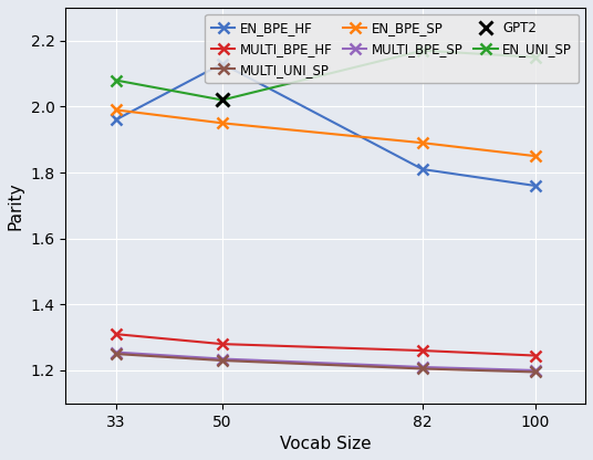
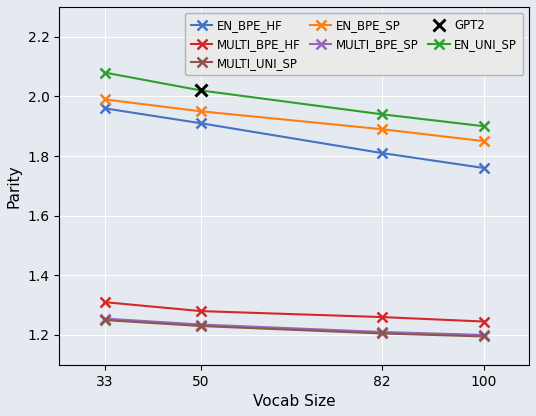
EN_BPE_HF/50: 2.13 -> 1.91
EN_UNI_SP/82: 2.17 -> 1.94
EN_UNI_SP/100: 2.15 -> 1.90
